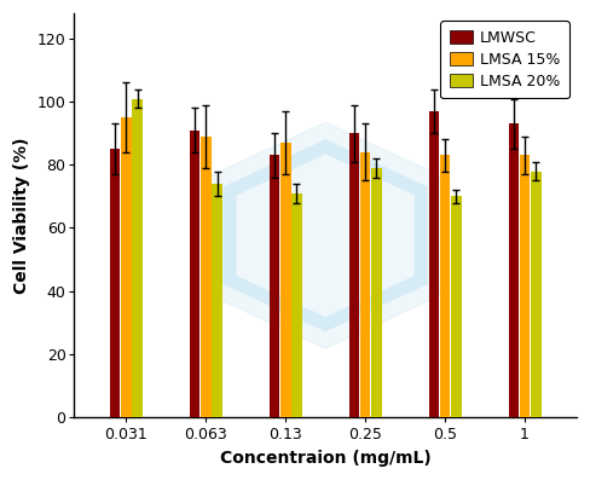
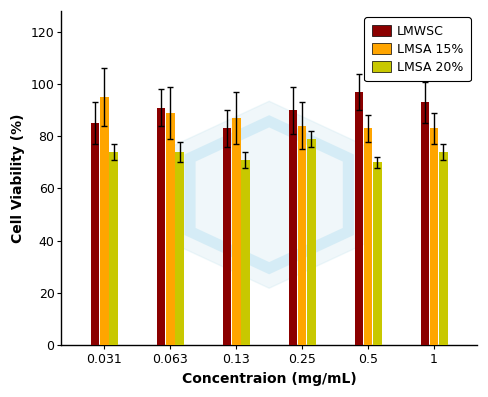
LMSA 20%/0.031: 101 -> 74
LMSA 20%/1: 78 -> 74
